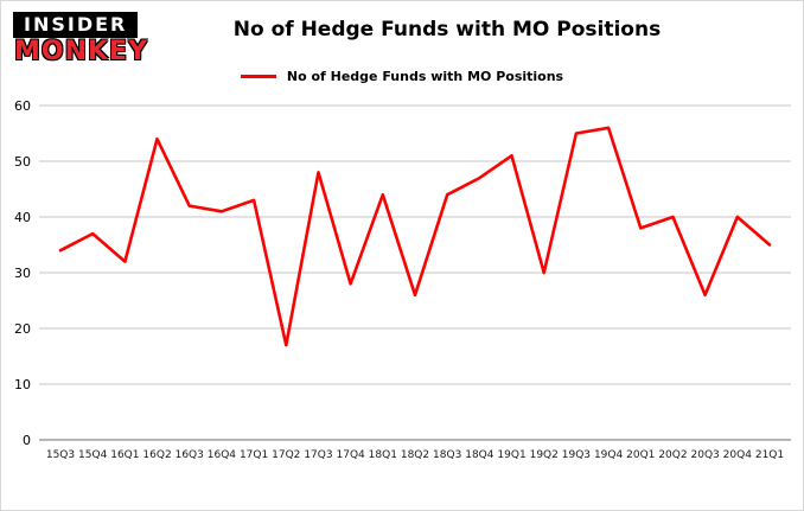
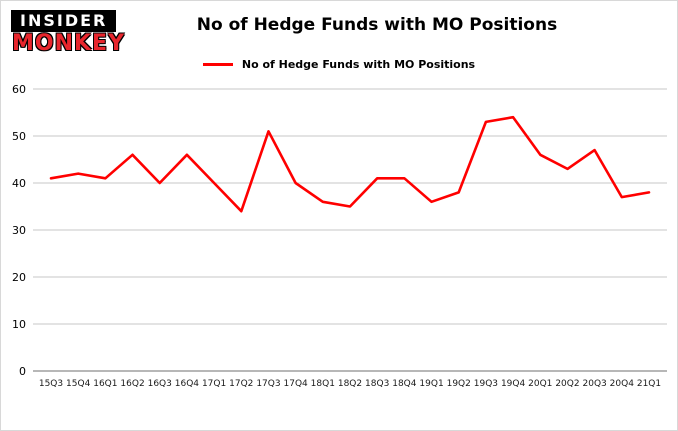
15Q3: 34 -> 41
15Q4: 37 -> 42
16Q1: 32 -> 41
16Q2: 54 -> 46
16Q3: 42 -> 40
16Q4: 41 -> 46
17Q1: 43 -> 40
17Q2: 17 -> 34
17Q3: 48 -> 51
17Q4: 28 -> 40
18Q1: 44 -> 36
18Q2: 26 -> 35
18Q3: 44 -> 41
18Q4: 47 -> 41
19Q1: 51 -> 36
19Q2: 30 -> 38
19Q3: 55 -> 53
19Q4: 56 -> 54
20Q1: 38 -> 46
20Q2: 40 -> 43
20Q3: 26 -> 47
20Q4: 40 -> 37
21Q1: 35 -> 38
